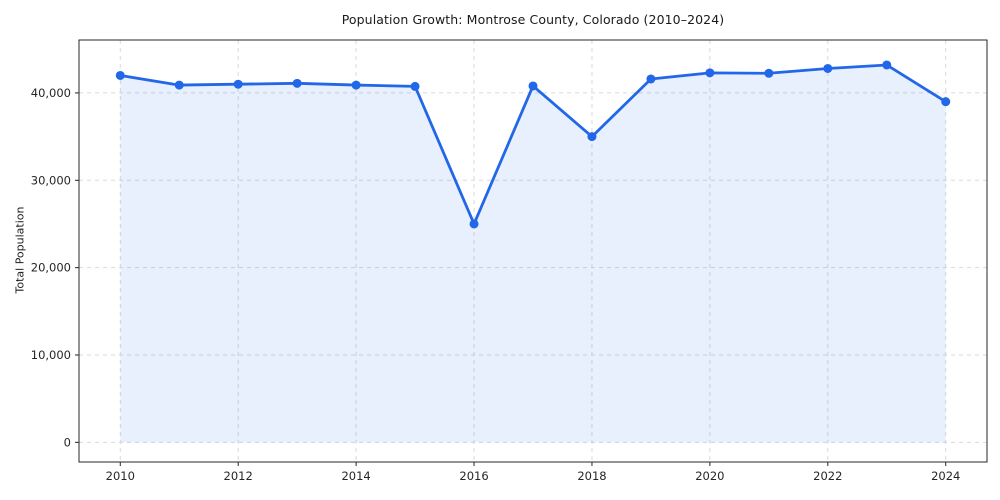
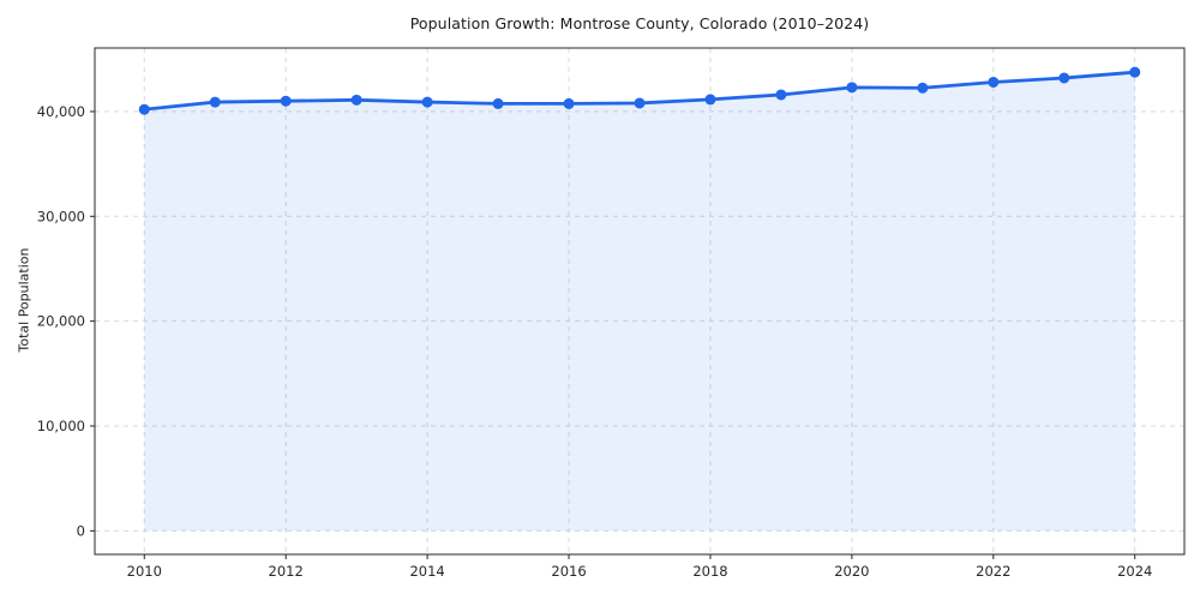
2010: 42000 -> 40000
2016: 25000 -> 41000
2018: 35000 -> 41000
2024: 39000 -> 44000
